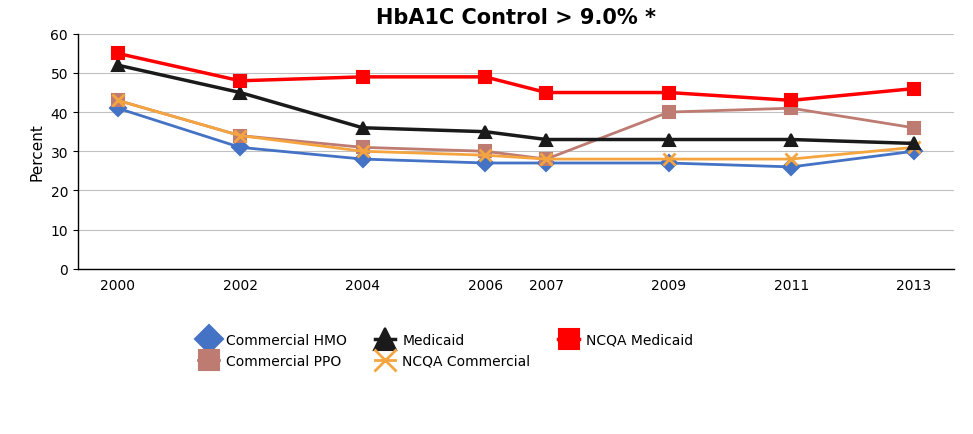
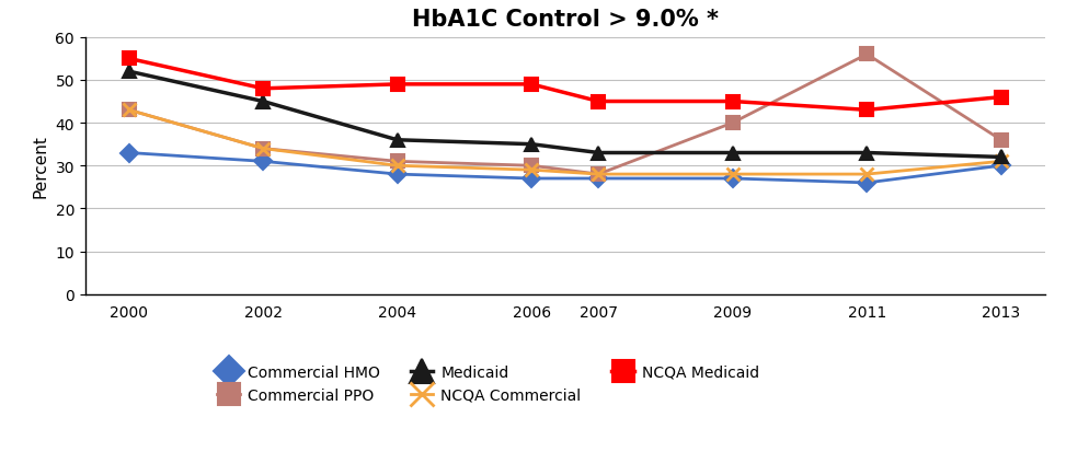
Commercial HMO/2000: 41 -> 33
Commercial PPO/2011: 41 -> 56
